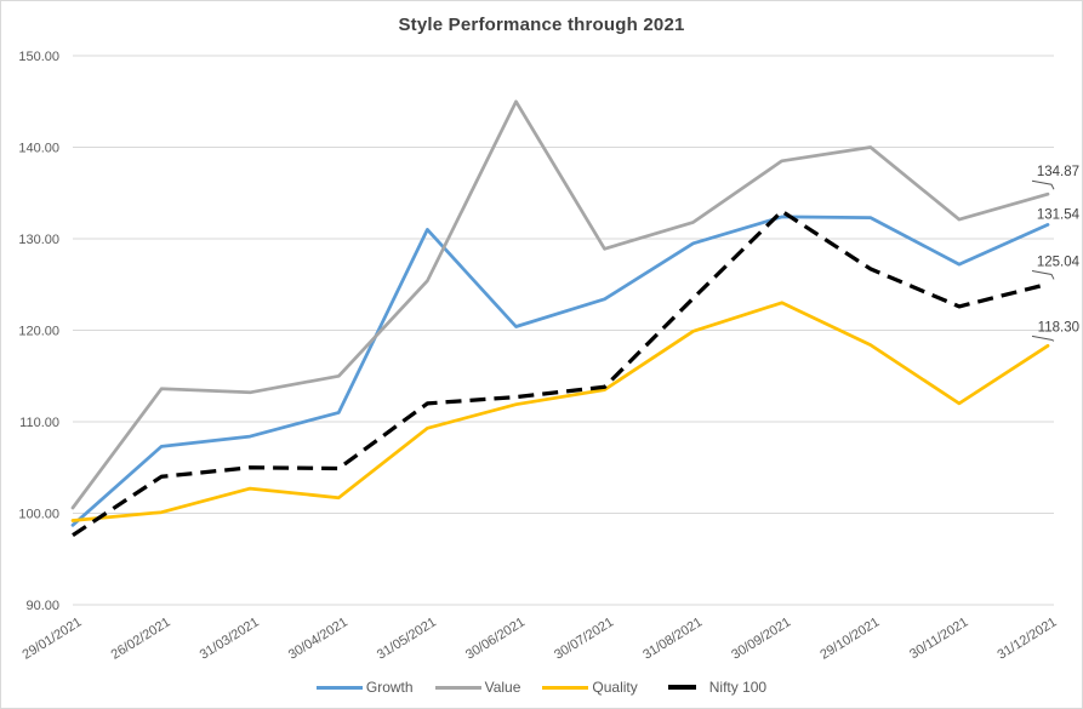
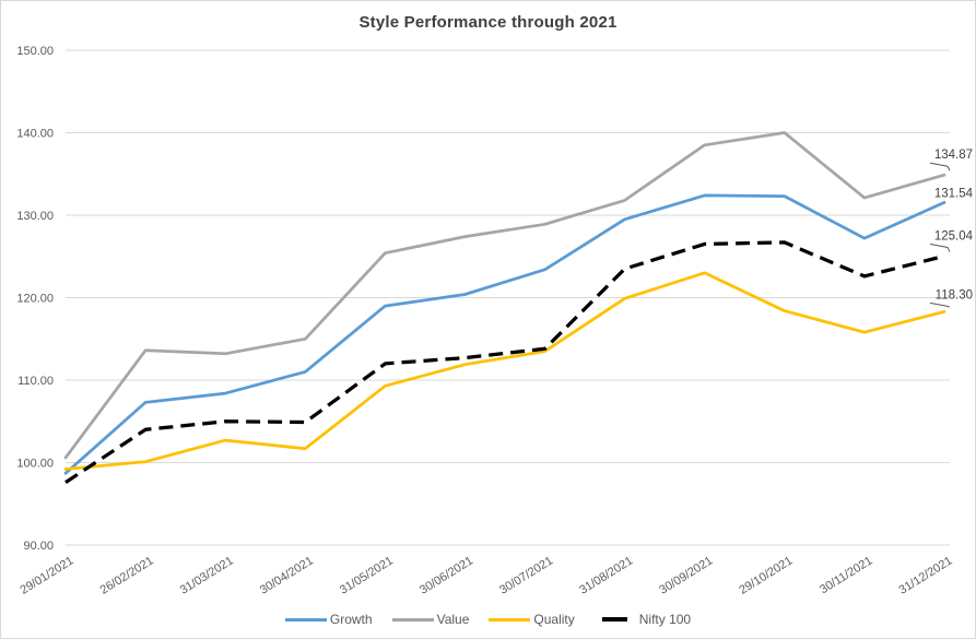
Growth/31/05/2021: 131 -> 119
Value/30/06/2021: 145 -> 127
Nifty 100/30/09/2021: 133 -> 126
Quality/30/11/2021: 112 -> 116
